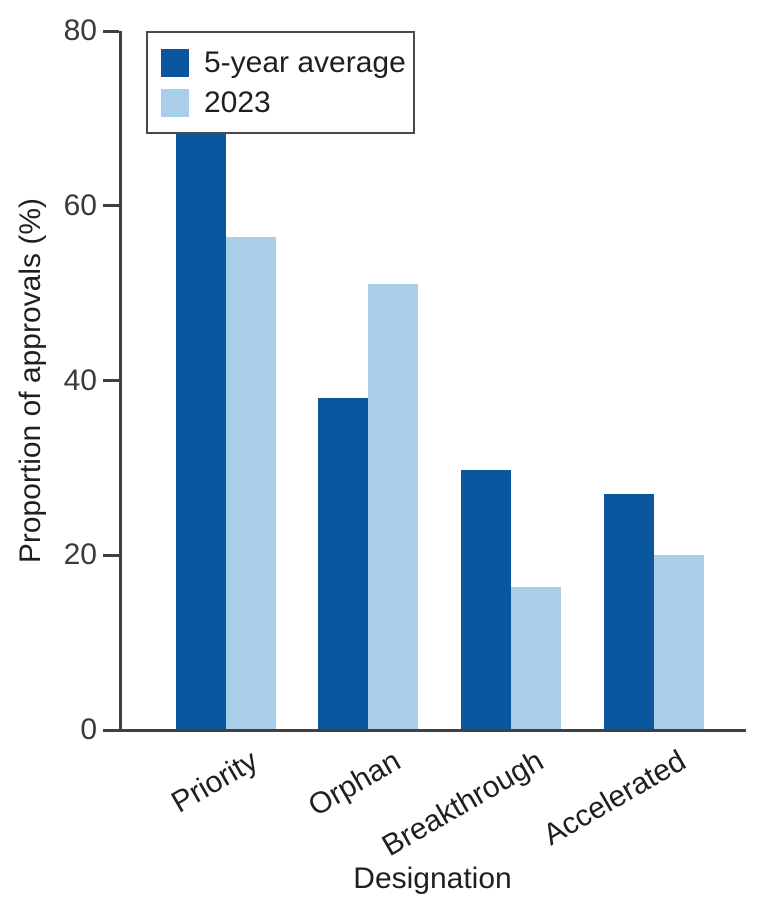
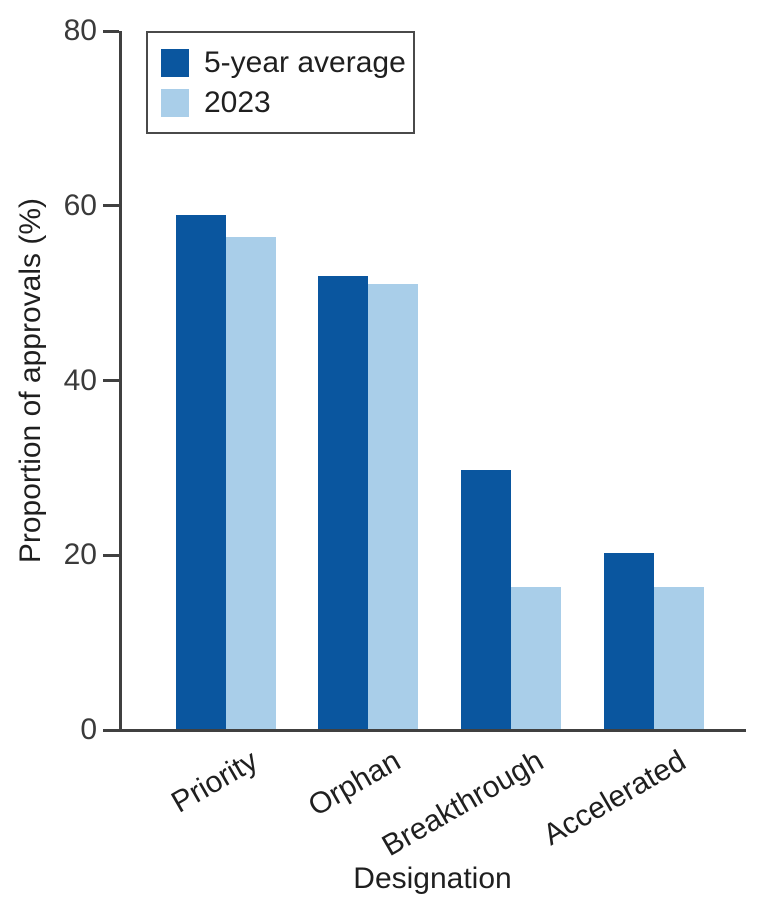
5-year average/Priority: 73 -> 59
5-year average/Orphan: 38 -> 52
5-year average/Accelerated: 27 -> 20
2023/Accelerated: 20 -> 16
